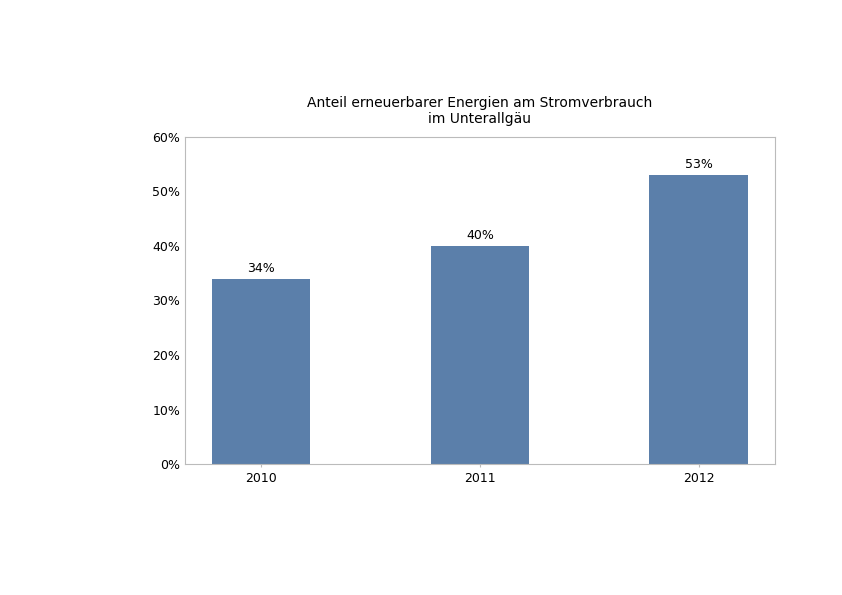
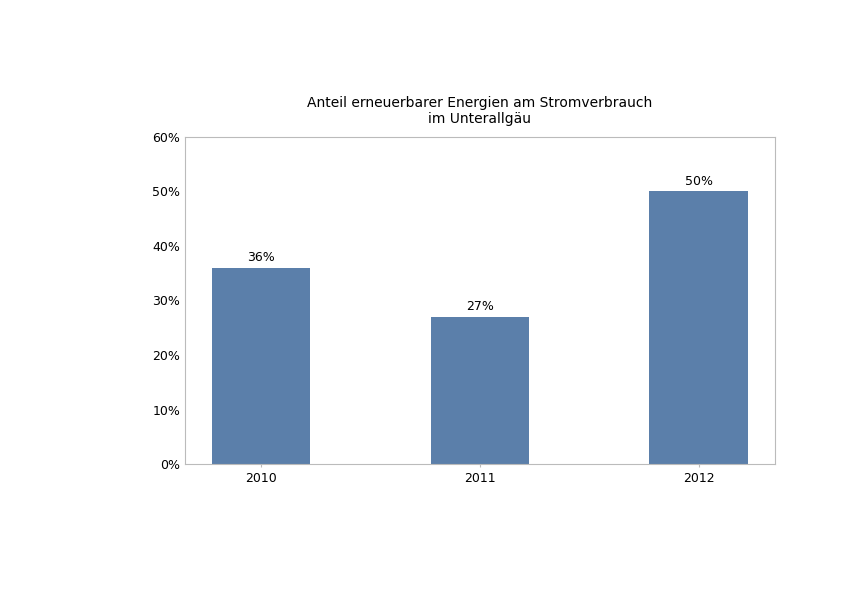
2010: 34% -> 36%
2011: 40% -> 27%
2012: 53% -> 50%
